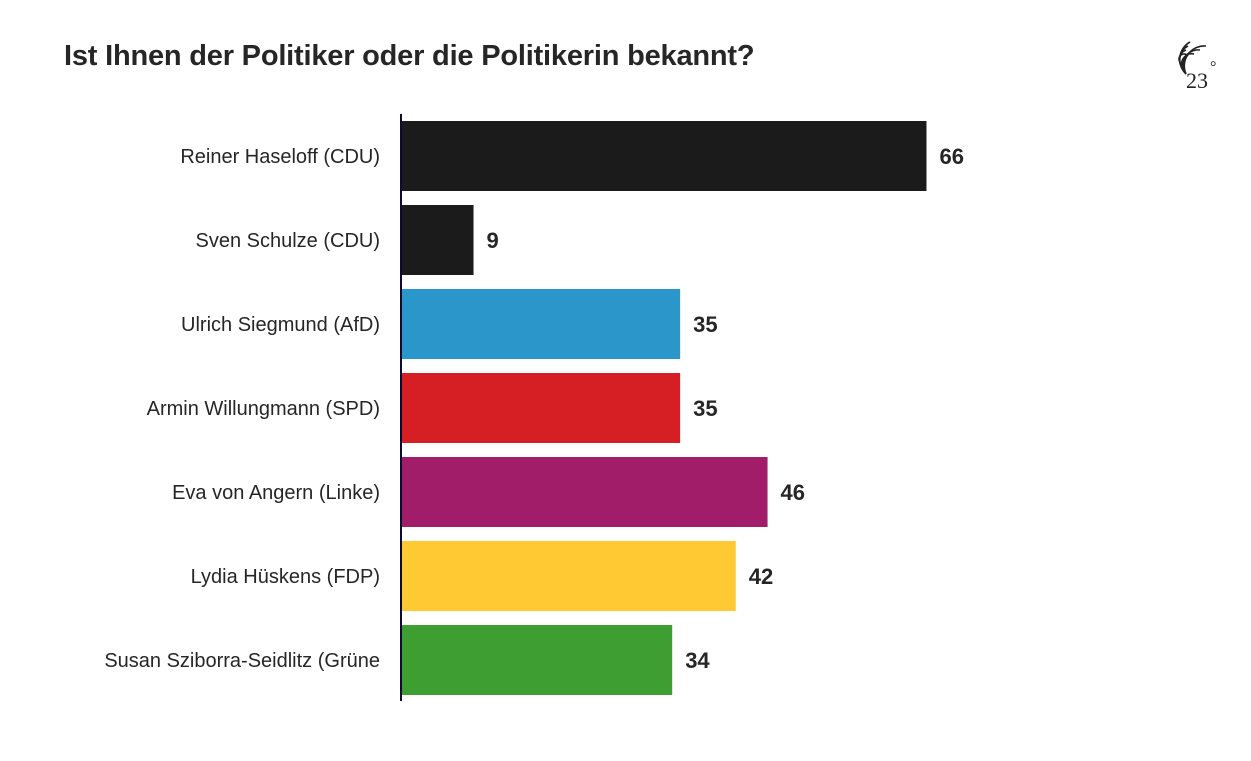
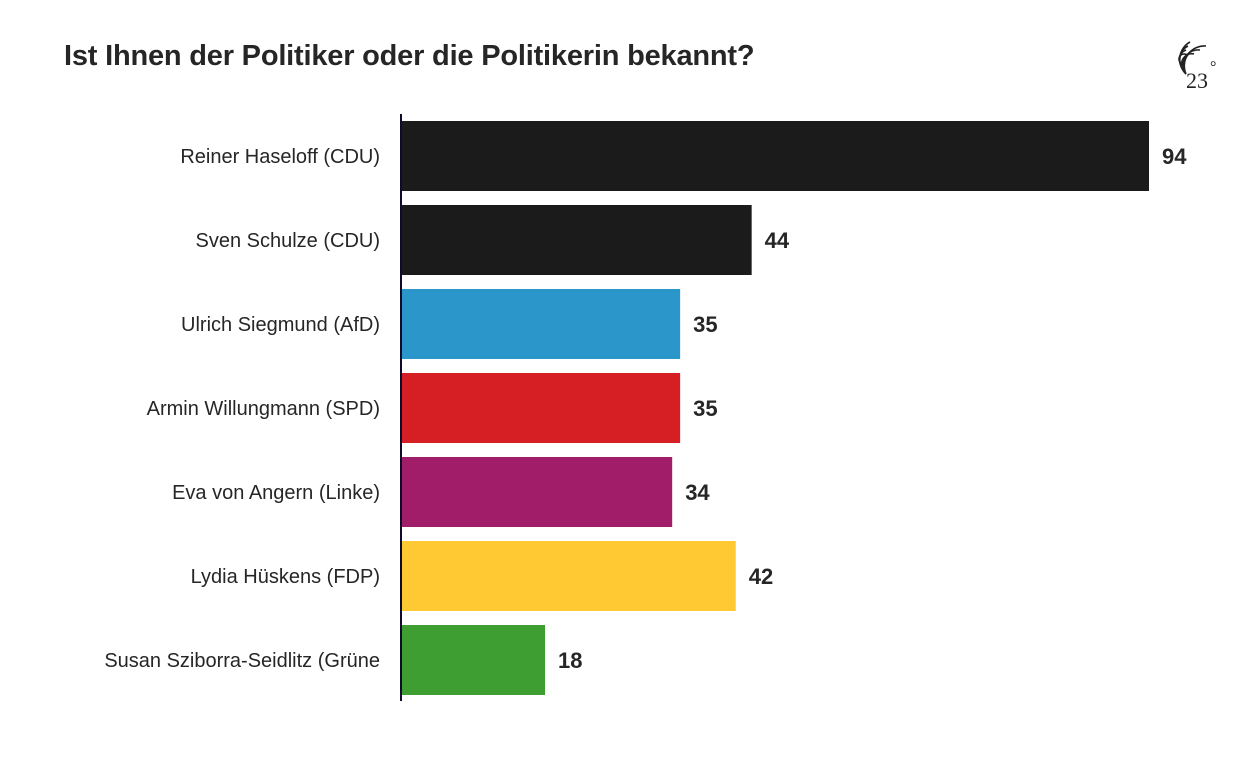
Reiner Haseloff (CDU): 66 -> 94
Sven Schulze (CDU): 9 -> 44
Eva von Angern (Linke): 46 -> 34
Susan Sziborra-Seidlitz (Grüne: 34 -> 18
